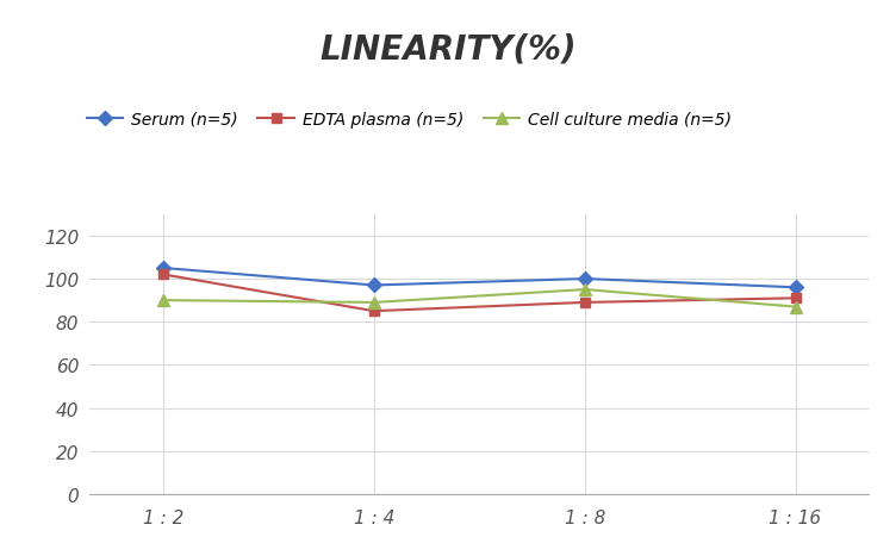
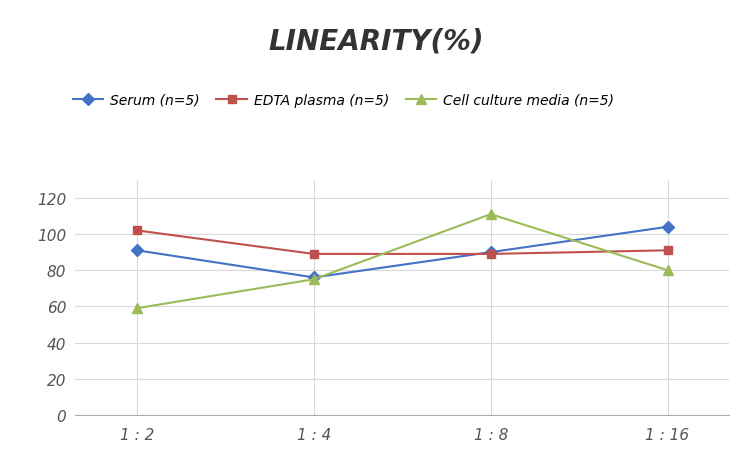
Serum (n=5)/1 : 2: 105 -> 91
Cell culture media (n=5)/1 : 2: 90 -> 59
Serum (n=5)/1 : 4: 97 -> 76
EDTA plasma (n=5)/1 : 4: 85 -> 89
Cell culture media (n=5)/1 : 4: 89 -> 75
Serum (n=5)/1 : 8: 100 -> 90
Cell culture media (n=5)/1 : 8: 95 -> 111
Serum (n=5)/1 : 16: 96 -> 104
Cell culture media (n=5)/1 : 16: 87 -> 80
